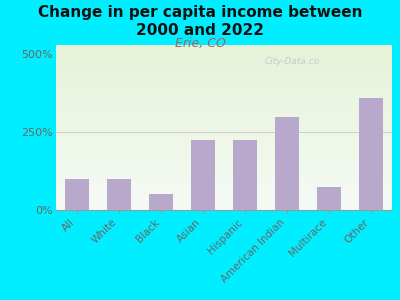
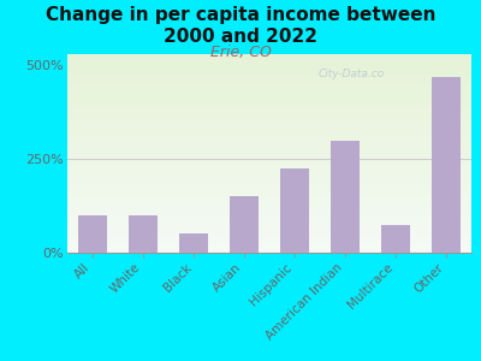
Asian: 225% -> 150%
Other: 360% -> 470%
